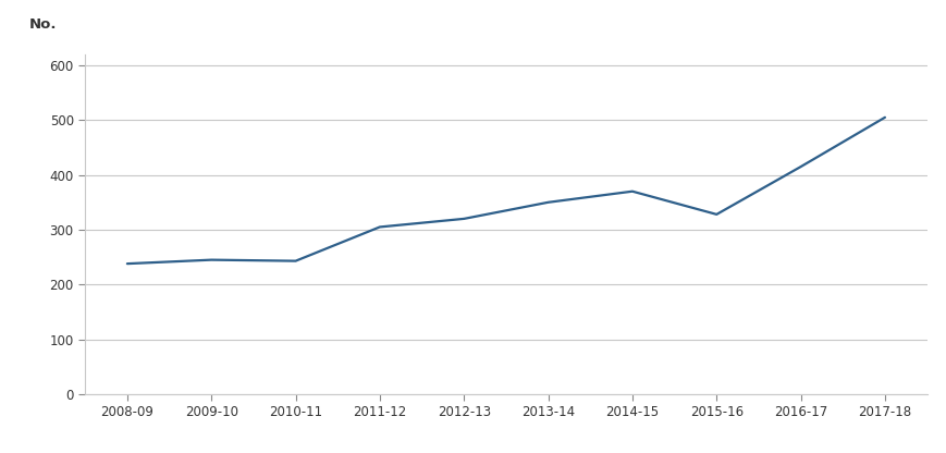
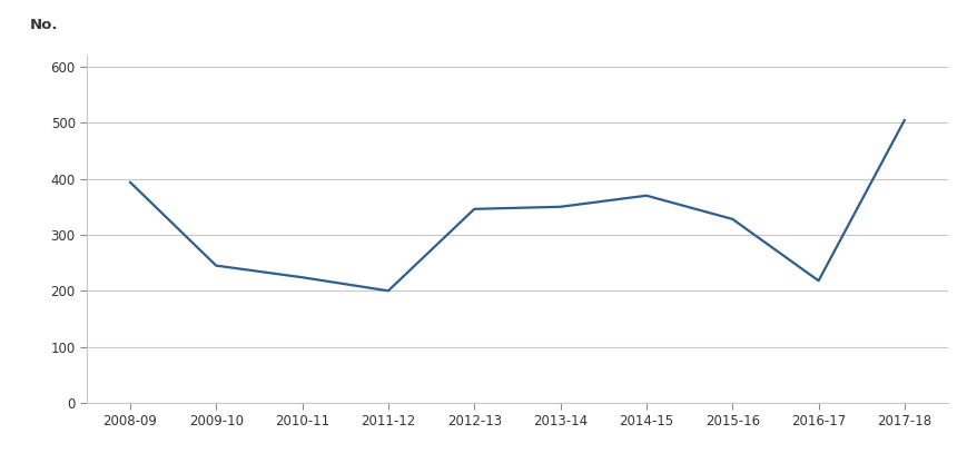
2008-09: 238 -> 394
2010-11: 243 -> 224
2011-12: 305 -> 200
2012-13: 320 -> 346
2016-17: 415 -> 218
